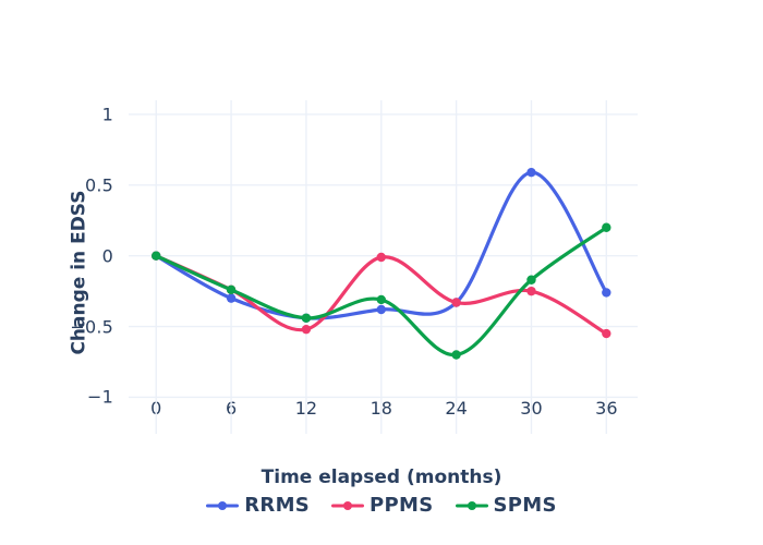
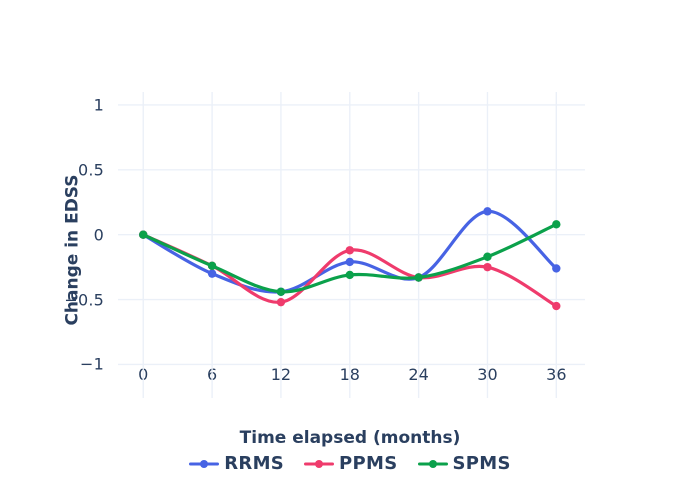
RRMS/18: -0.38 -> -0.21
PPMS/18: -0.01 -> -0.12
SPMS/24: -0.70 -> -0.33
RRMS/30: 0.59 -> 0.18
SPMS/36: 0.20 -> 0.08
